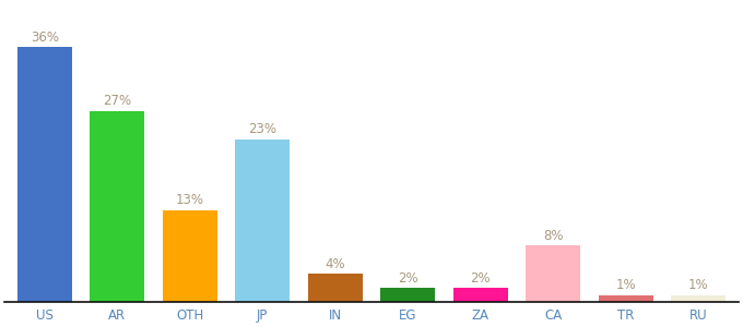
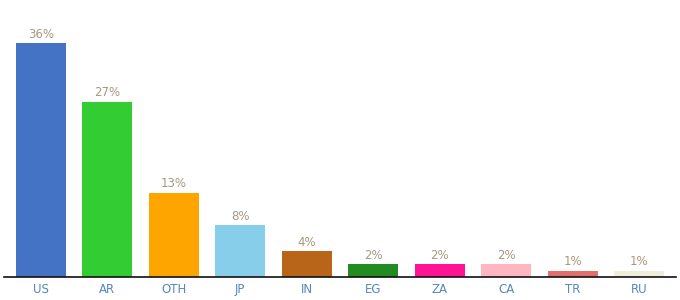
JP: 23% -> 8%
CA: 8% -> 2%
